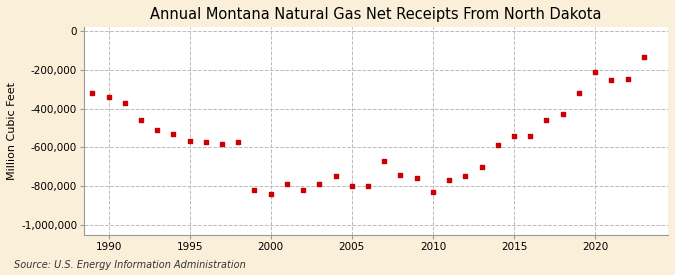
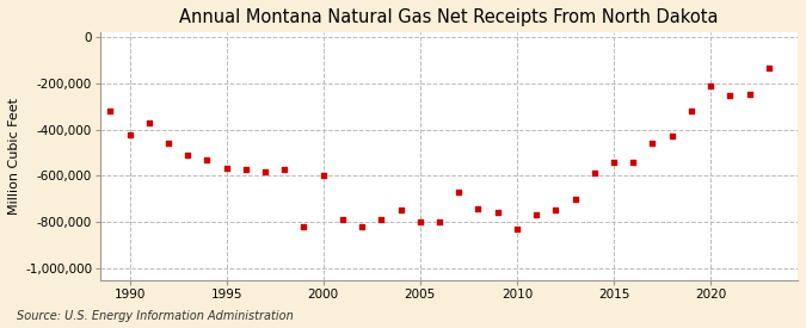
1990: -340,000 -> -420,000
2000: -840,000 -> -600,000
